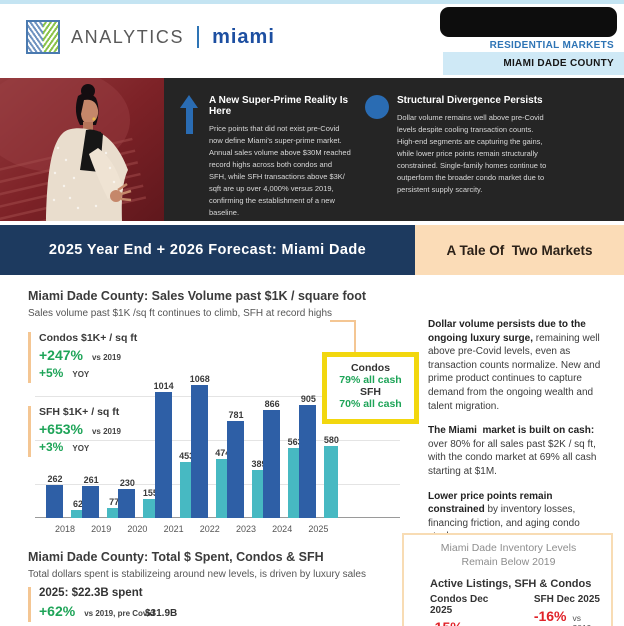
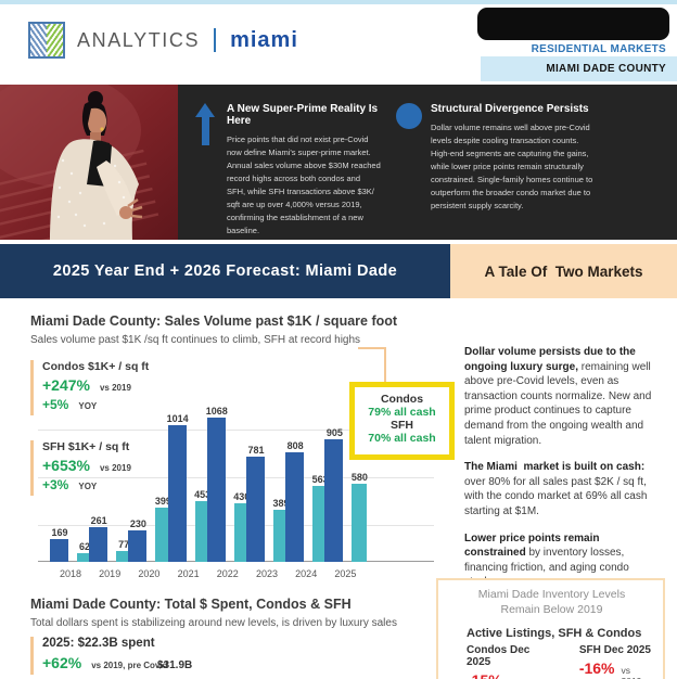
Miami Dade County: Sales Volume past $1K / square foot/Condos $1K+ / sq ft/2018: 262 -> 169
Miami Dade County: Sales Volume past $1K / square foot/SFH $1K+ / sq ft/2020: 155 -> 399
Miami Dade County: Sales Volume past $1K / square foot/SFH $1K+ / sq ft/2022: 474 -> 430
Miami Dade County: Sales Volume past $1K / square foot/Condos $1K+ / sq ft/2024: 866 -> 808
